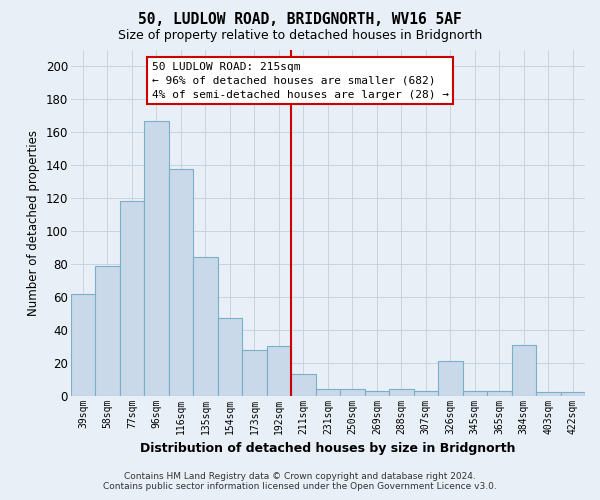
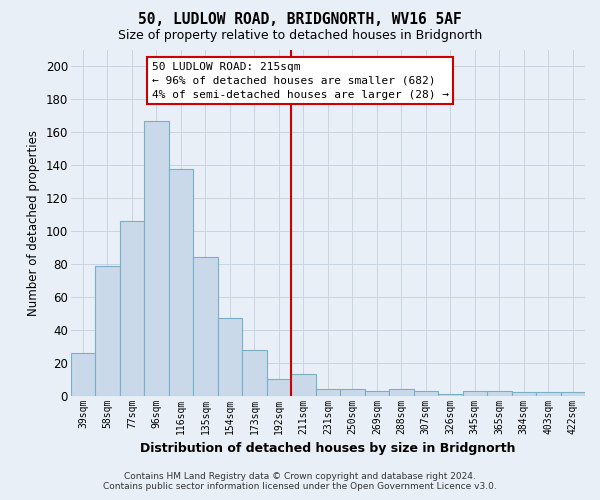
39sqm: 62 -> 26
77sqm: 118 -> 106
192sqm: 30 -> 10
326sqm: 21 -> 1
384sqm: 31 -> 2
